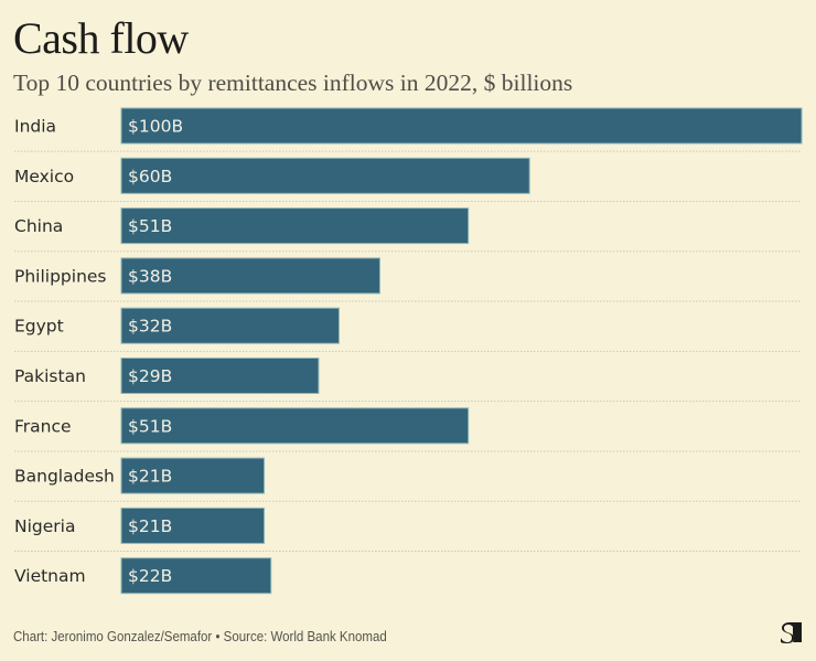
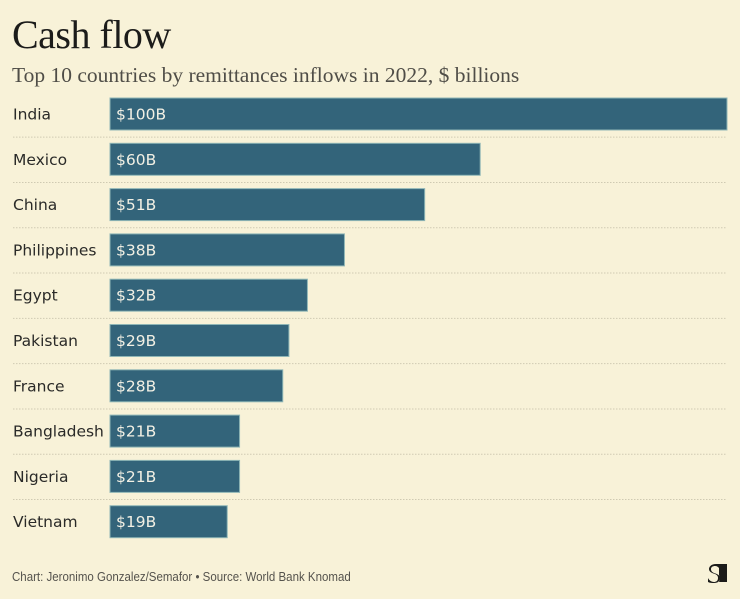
France: $51B -> $28B
Vietnam: $22B -> $19B
